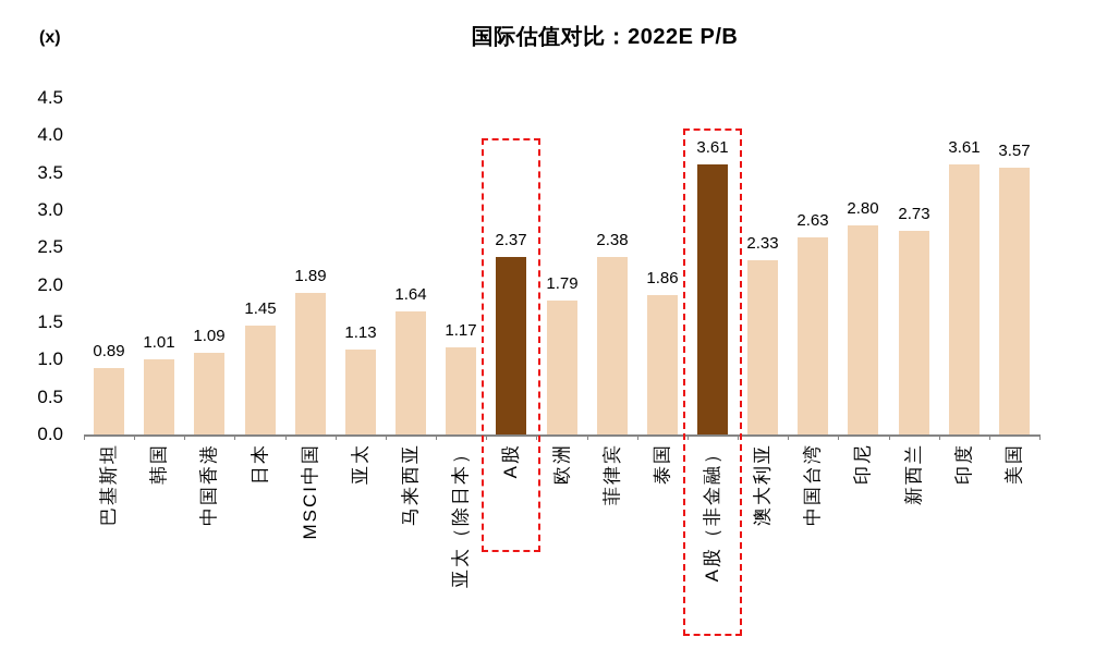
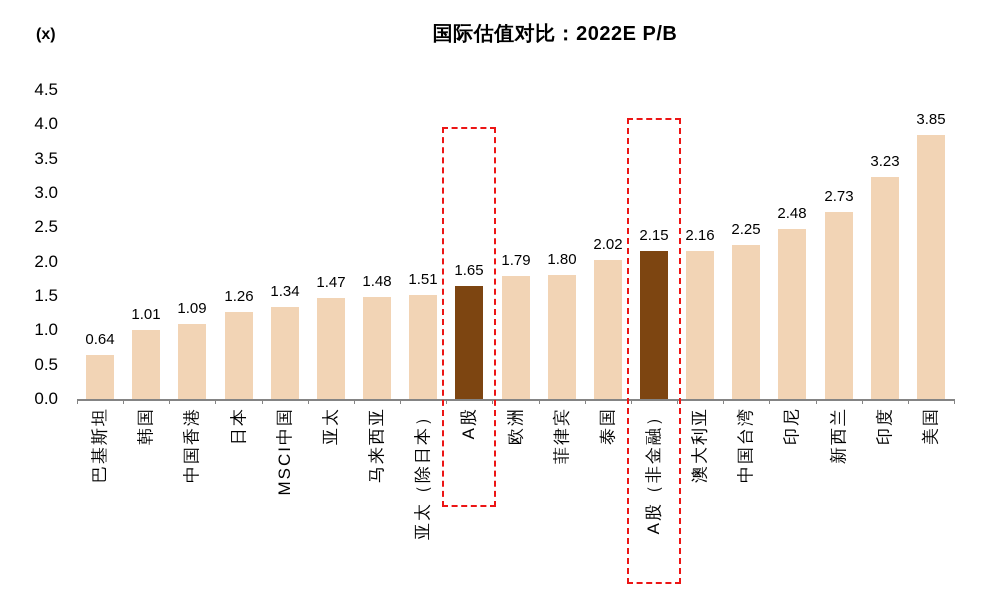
巴基斯坦: 0.89 -> 0.64
日本: 1.45 -> 1.26
MSCI中国: 1.89 -> 1.34
亚太: 1.13 -> 1.47
马来西亚: 1.64 -> 1.48
亚太（除日本）: 1.17 -> 1.51
A股: 2.37 -> 1.65
菲律宾: 2.38 -> 1.80
泰国: 1.86 -> 2.02
A股（非金融）: 3.61 -> 2.15
澳大利亚: 2.33 -> 2.16
中国台湾: 2.63 -> 2.25
印尼: 2.80 -> 2.48
印度: 3.61 -> 3.23
美国: 3.57 -> 3.85
